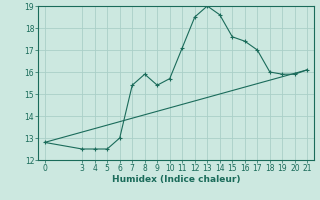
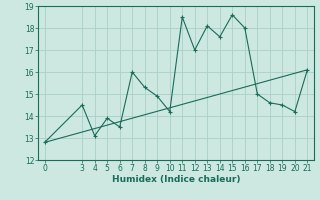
3: 12.5 -> 14.5
4: 12.5 -> 13.1
5: 12.5 -> 13.9
6: 13.0 -> 13.5
7: 15.4 -> 16.0
8: 15.9 -> 15.3
9: 15.4 -> 14.9
10: 15.7 -> 14.2
11: 17.1 -> 18.5
12: 18.5 -> 17.0
13: 19.0 -> 18.1
14: 18.6 -> 17.6
15: 17.6 -> 18.6
16: 17.4 -> 18.0
17: 17.0 -> 15.0
18: 16.0 -> 14.6
19: 15.9 -> 14.5
20: 15.9 -> 14.2
